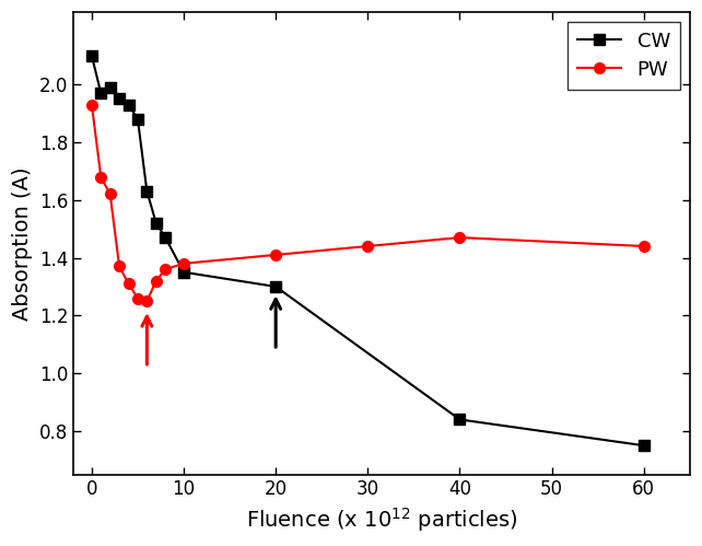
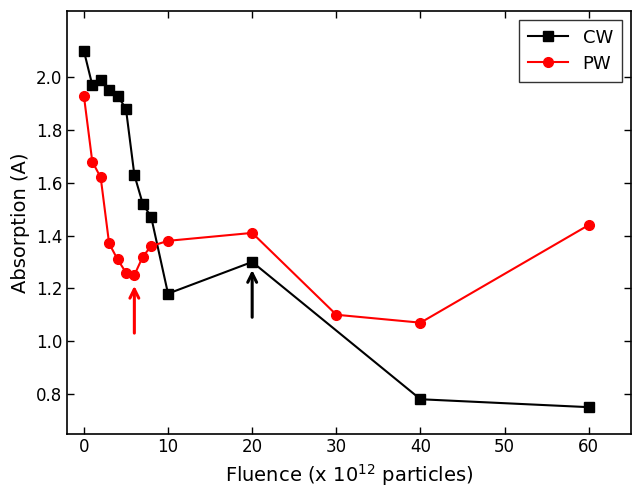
CW/10: 1.35 -> 1.18
PW/30: 1.44 -> 1.10
CW/40: 0.84 -> 0.78
PW/40: 1.47 -> 1.07
